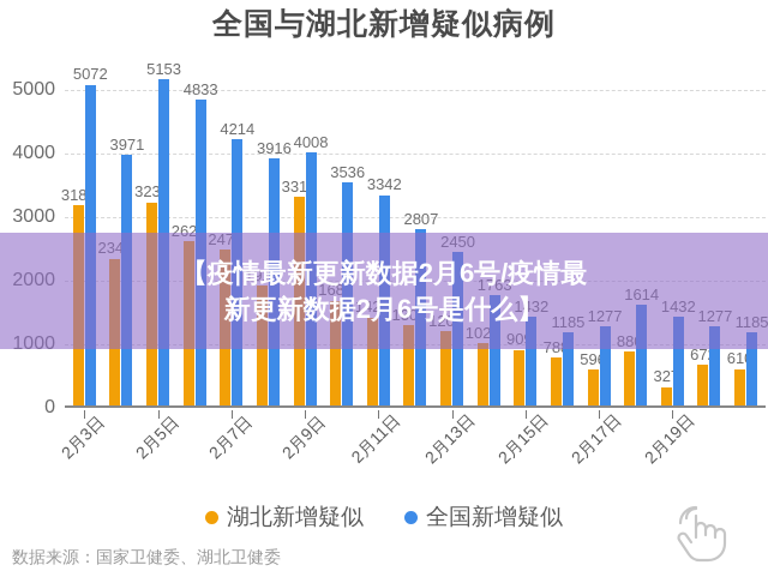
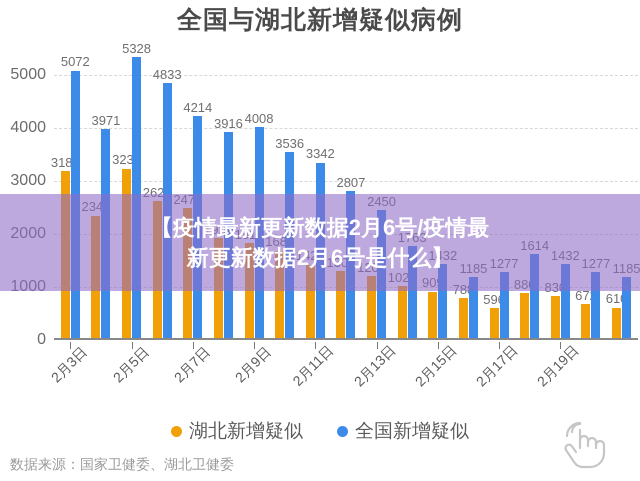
全国新增疑似/2月5日: 5153 -> 5328
湖北新增疑似/2月9日: 3313 -> 1818
湖北新增疑似/2月19日: 327 -> 830
